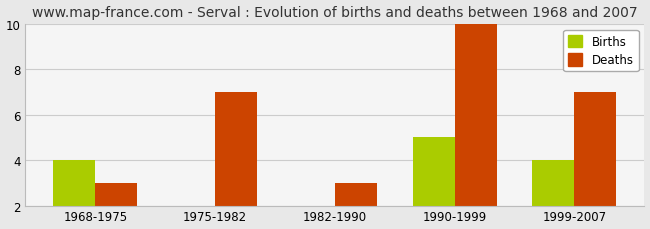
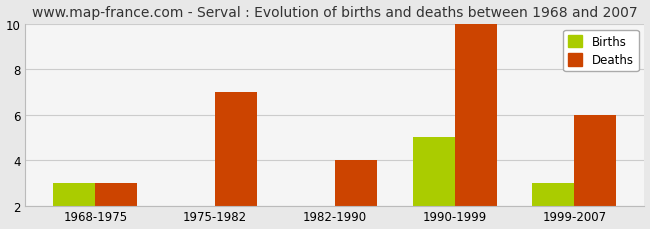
Births/1968-1975: 4 -> 3
Deaths/1982-1990: 3 -> 4
Births/1999-2007: 4 -> 3
Deaths/1999-2007: 7 -> 6
